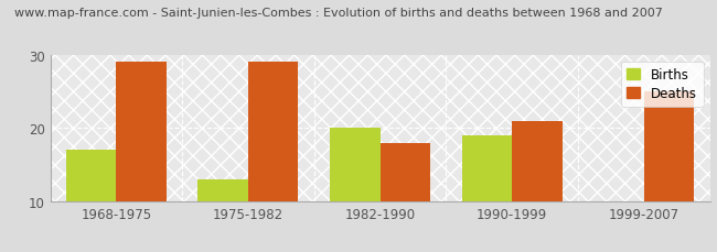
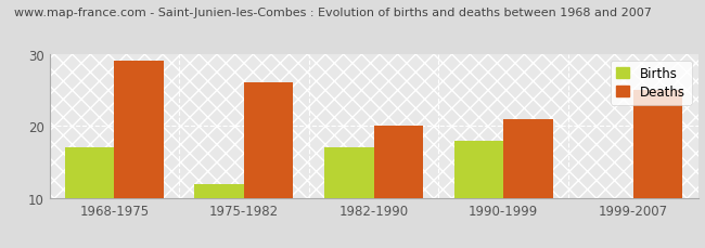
Births/1975-1982: 13 -> 12
Deaths/1975-1982: 29 -> 26
Births/1982-1990: 20 -> 17
Deaths/1982-1990: 18 -> 20
Births/1990-1999: 19 -> 18
